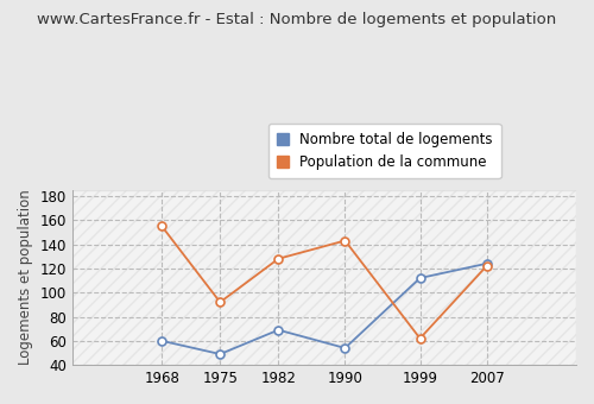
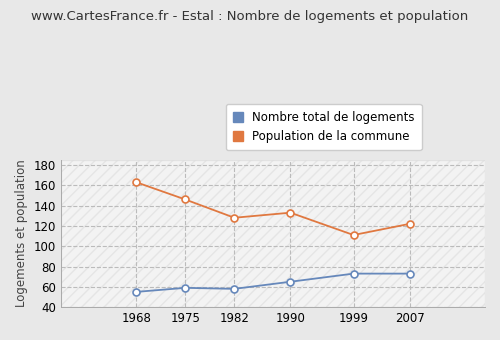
Nombre total de logements/1968: 60 -> 55
Population de la commune/1968: 155 -> 163
Nombre total de logements/1975: 49 -> 59
Population de la commune/1975: 92 -> 146
Nombre total de logements/1982: 69 -> 58
Nombre total de logements/1990: 54 -> 65
Population de la commune/1990: 143 -> 133
Nombre total de logements/1999: 112 -> 73
Population de la commune/1999: 62 -> 111
Nombre total de logements/2007: 124 -> 73
